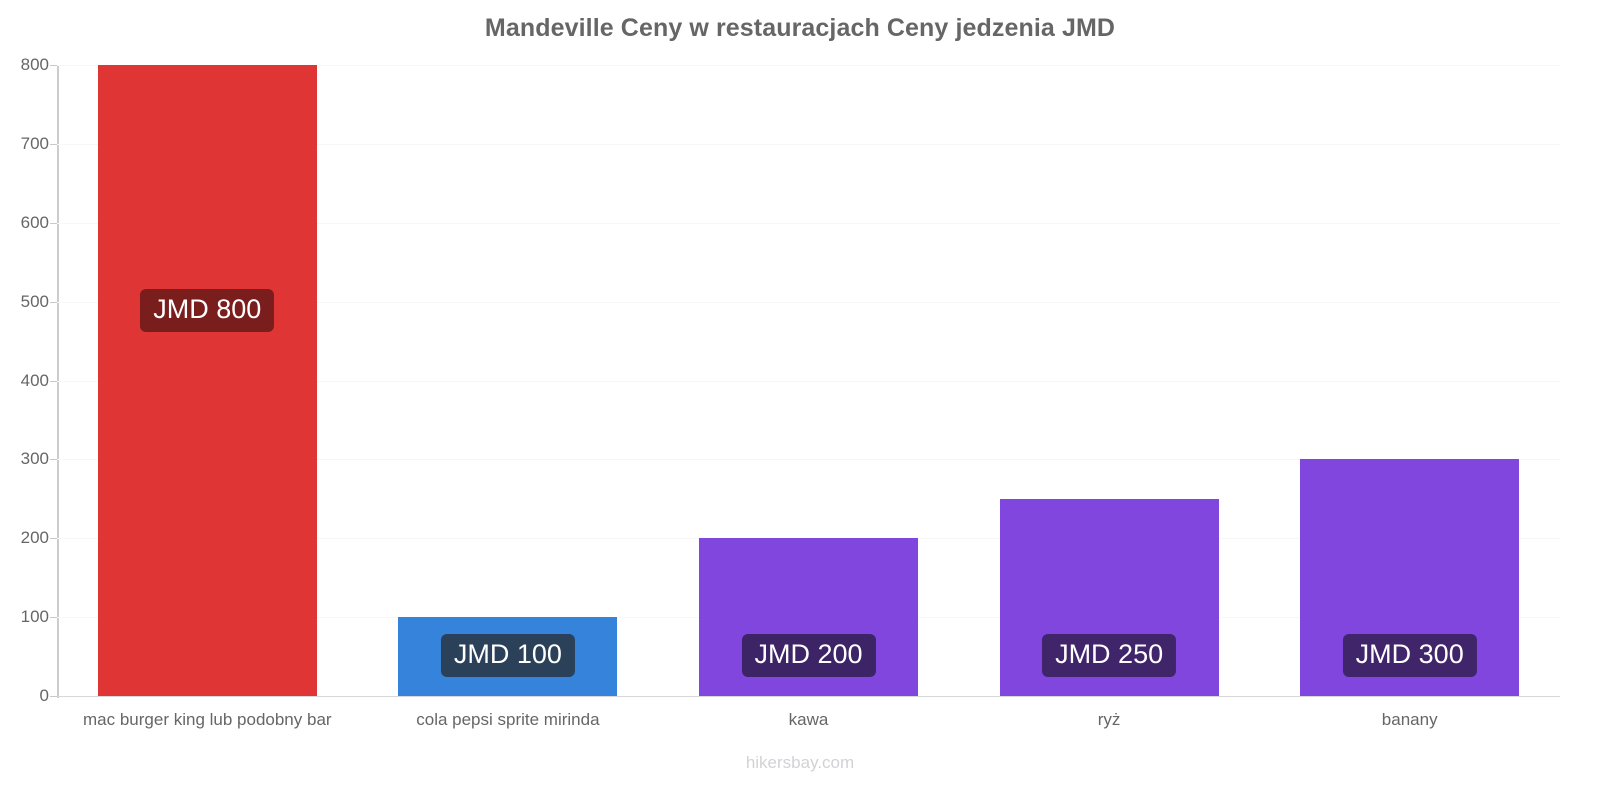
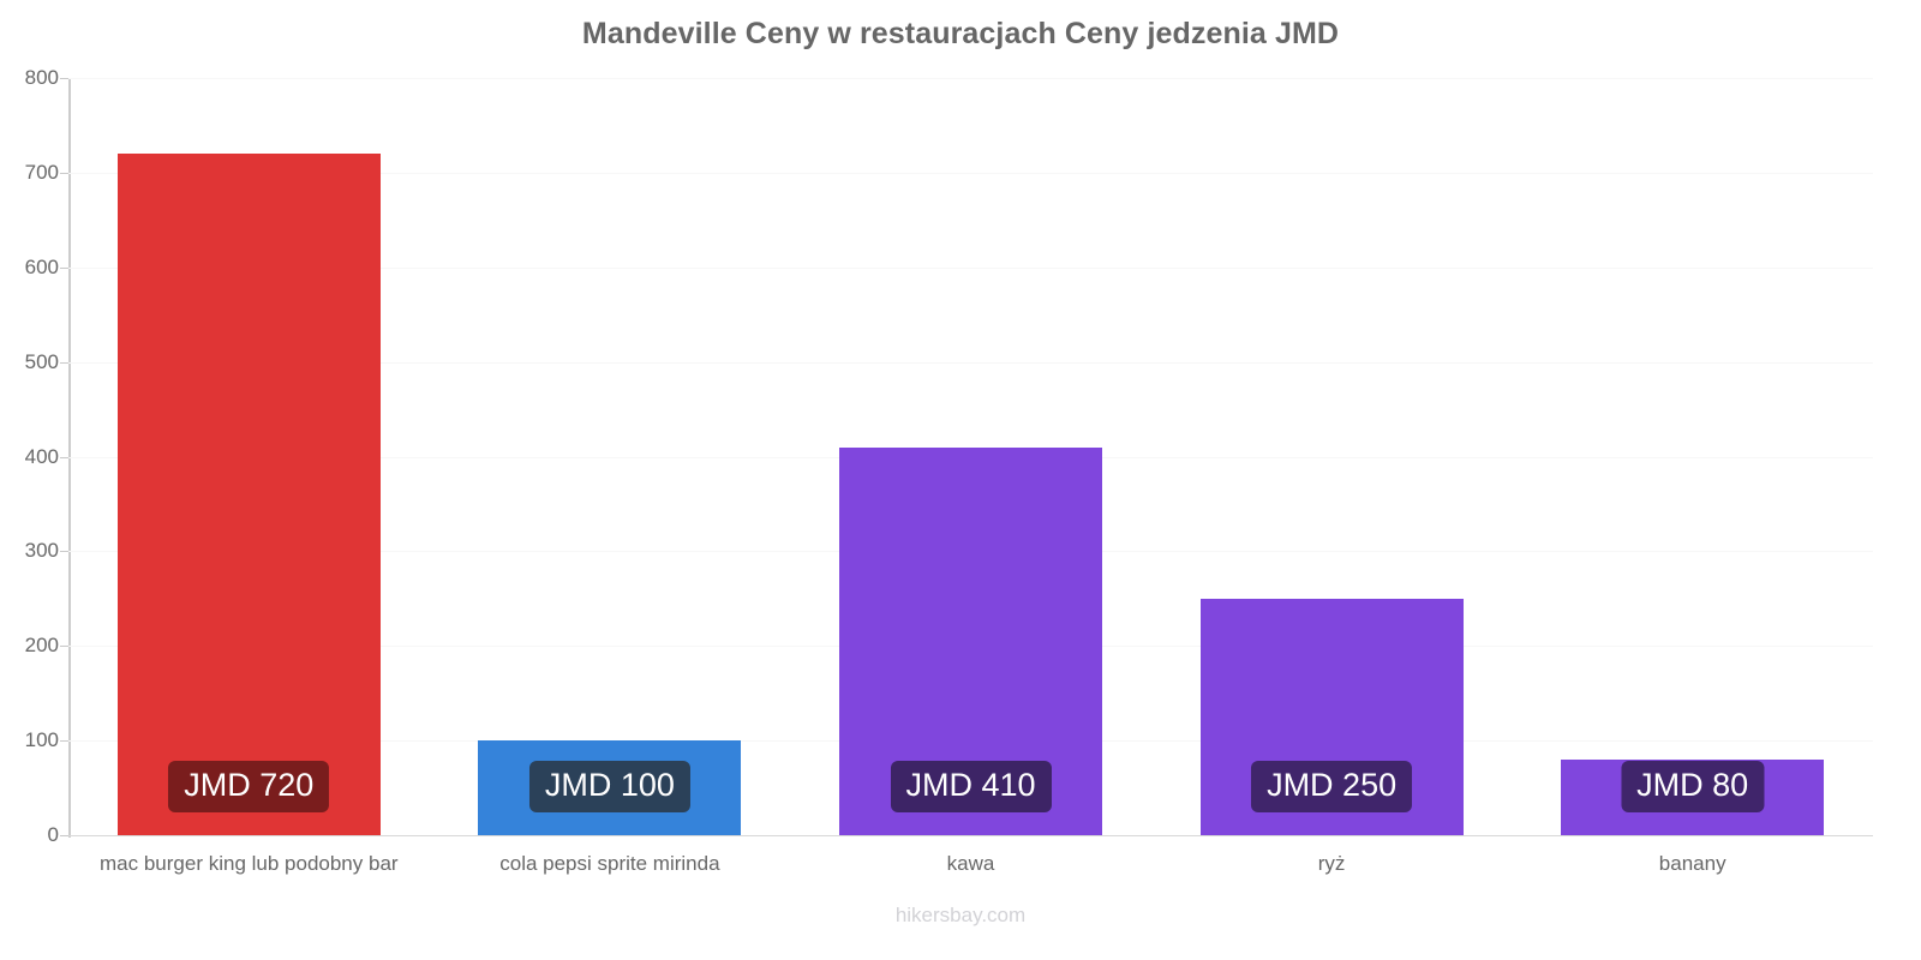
mac burger king lub podobny bar: 800 -> 720
kawa: 200 -> 410
banany: 300 -> 80
